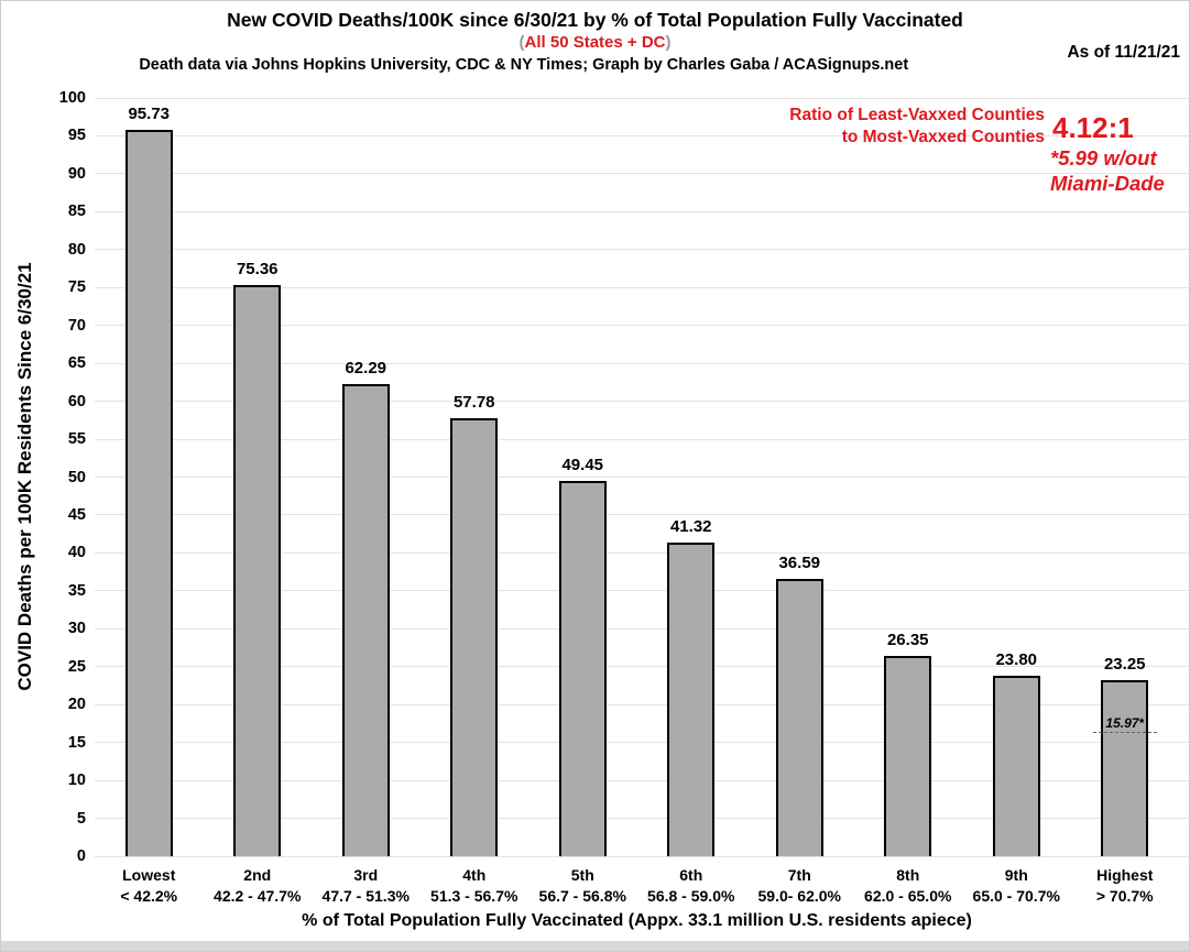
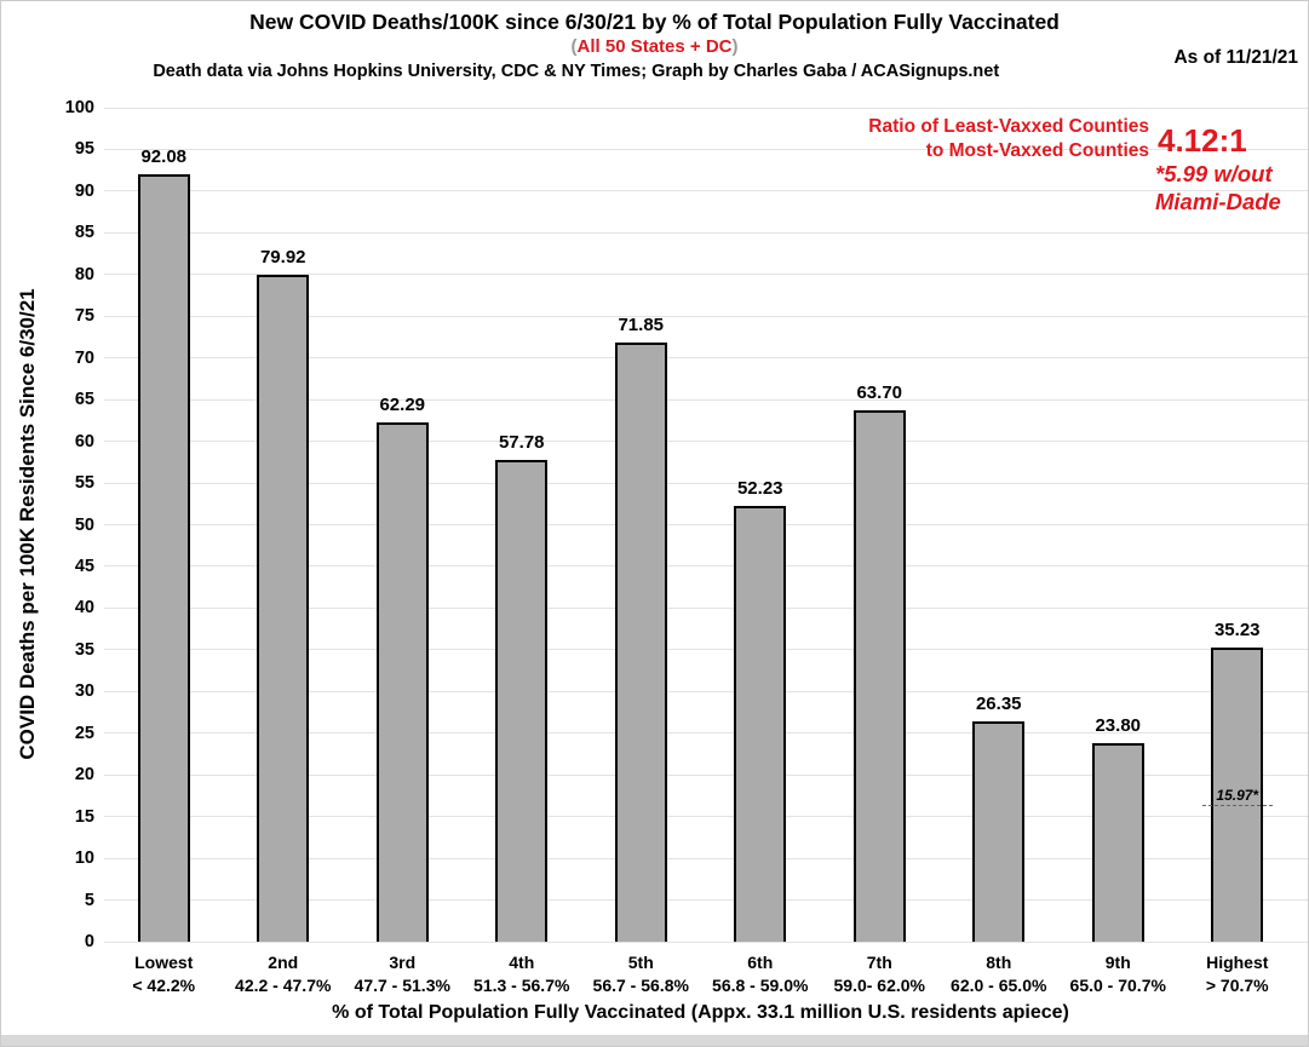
Lowest: 95.73 -> 92.08
2nd: 75.36 -> 79.92
5th: 49.45 -> 71.85
6th: 41.32 -> 52.23
7th: 36.59 -> 63.70
Highest: 23.25 -> 35.23
